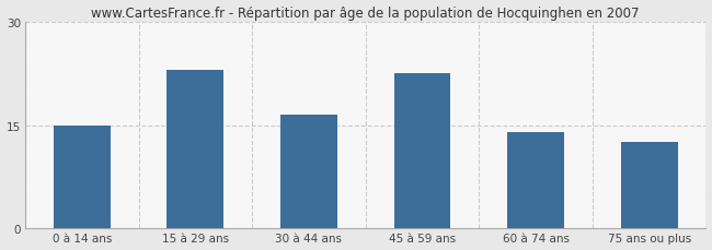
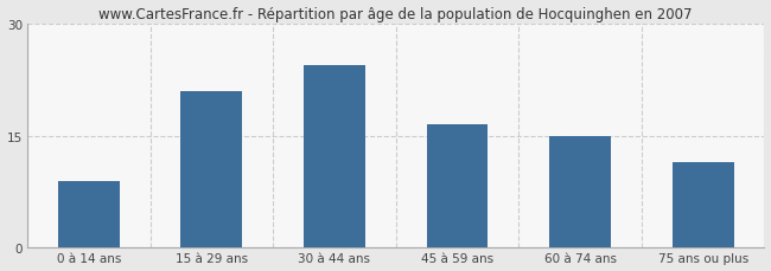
0 à 14 ans: 15.0 -> 9.0
15 à 29 ans: 23.0 -> 21.0
30 à 44 ans: 16.5 -> 24.4
45 à 59 ans: 22.5 -> 16.6
60 à 74 ans: 14.0 -> 15.0
75 ans ou plus: 12.5 -> 11.4
